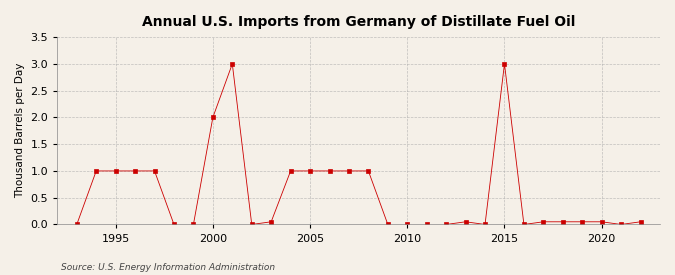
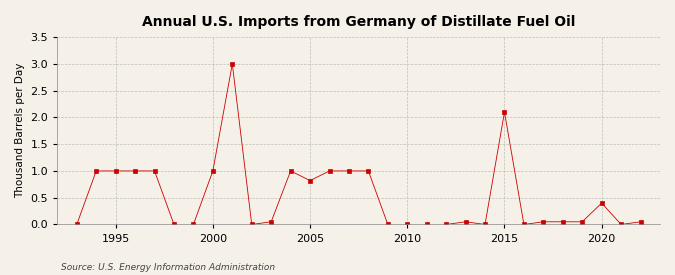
2000: 2.00 -> 1.00
2005: 1.00 -> 0.82
2015: 3.00 -> 2.10
2020: 0.05 -> 0.40
